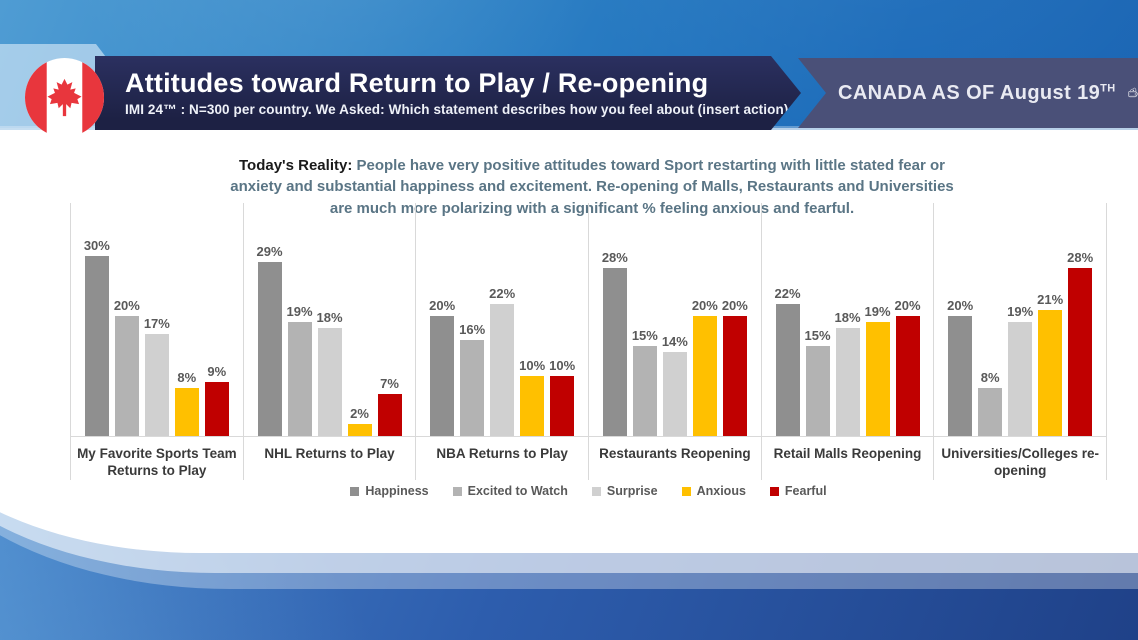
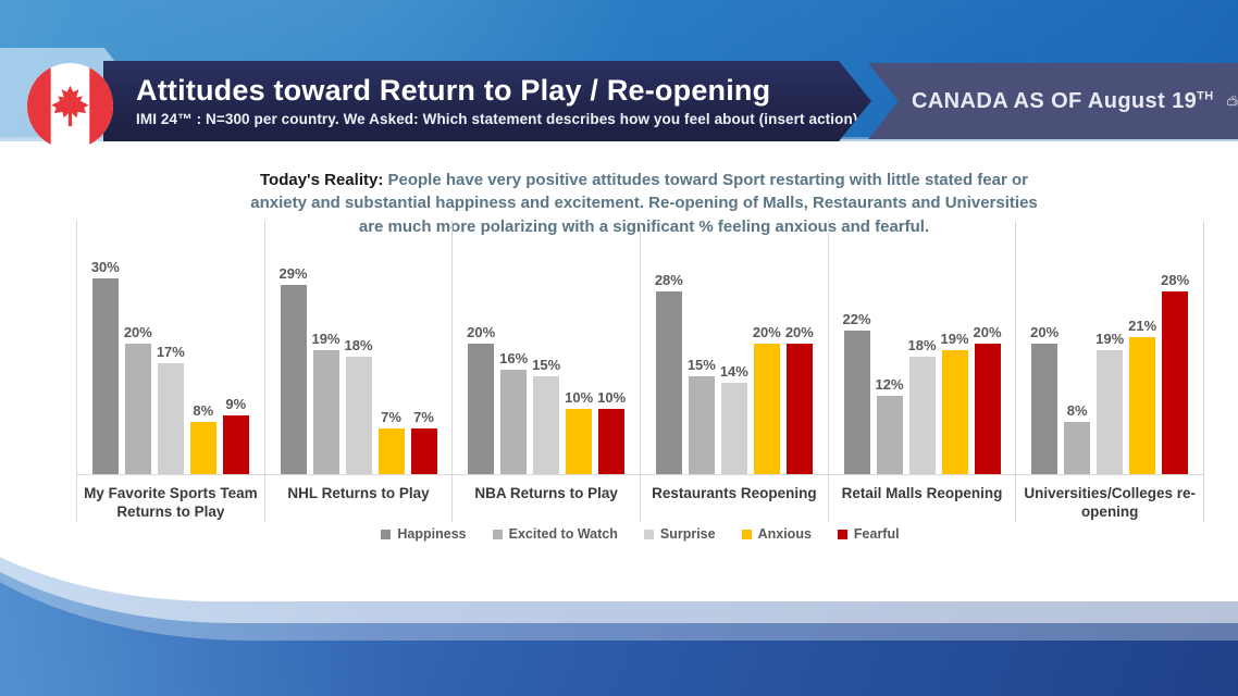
Anxious/NHL Returns to Play: 2% -> 7%
Surprise/NBA Returns to Play: 22% -> 15%
Excited to Watch/Retail Malls Reopening: 15% -> 12%
